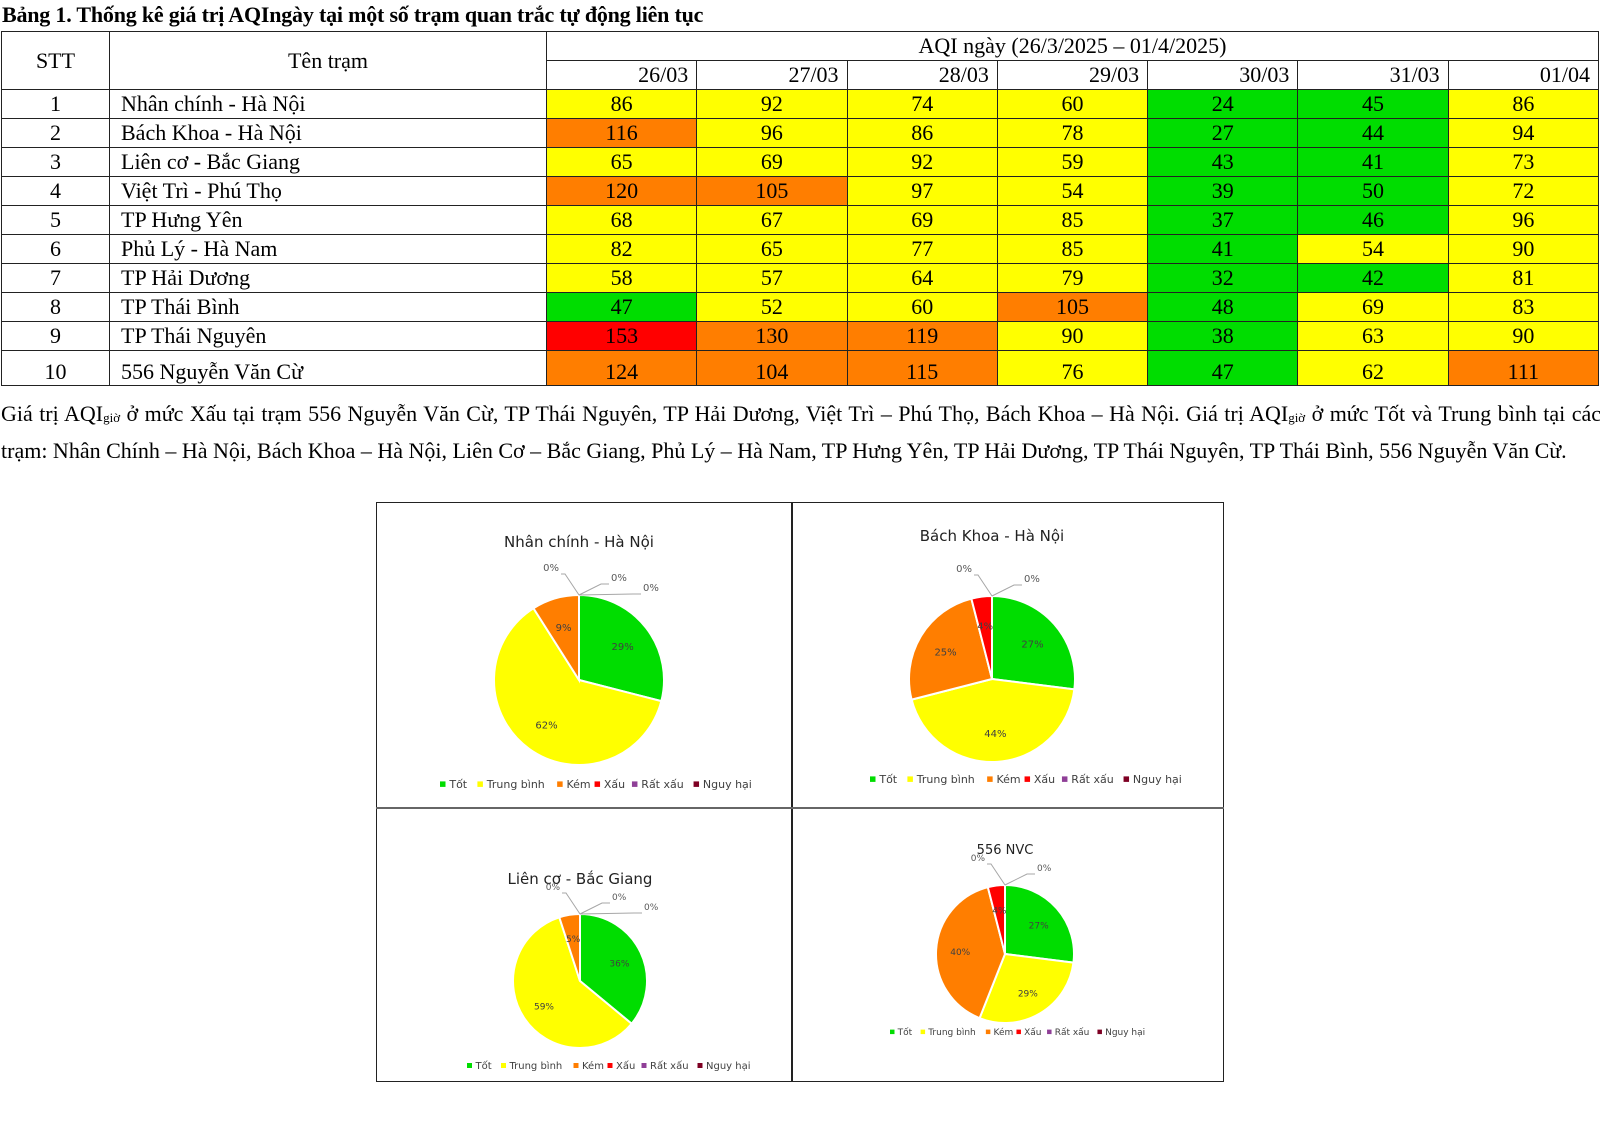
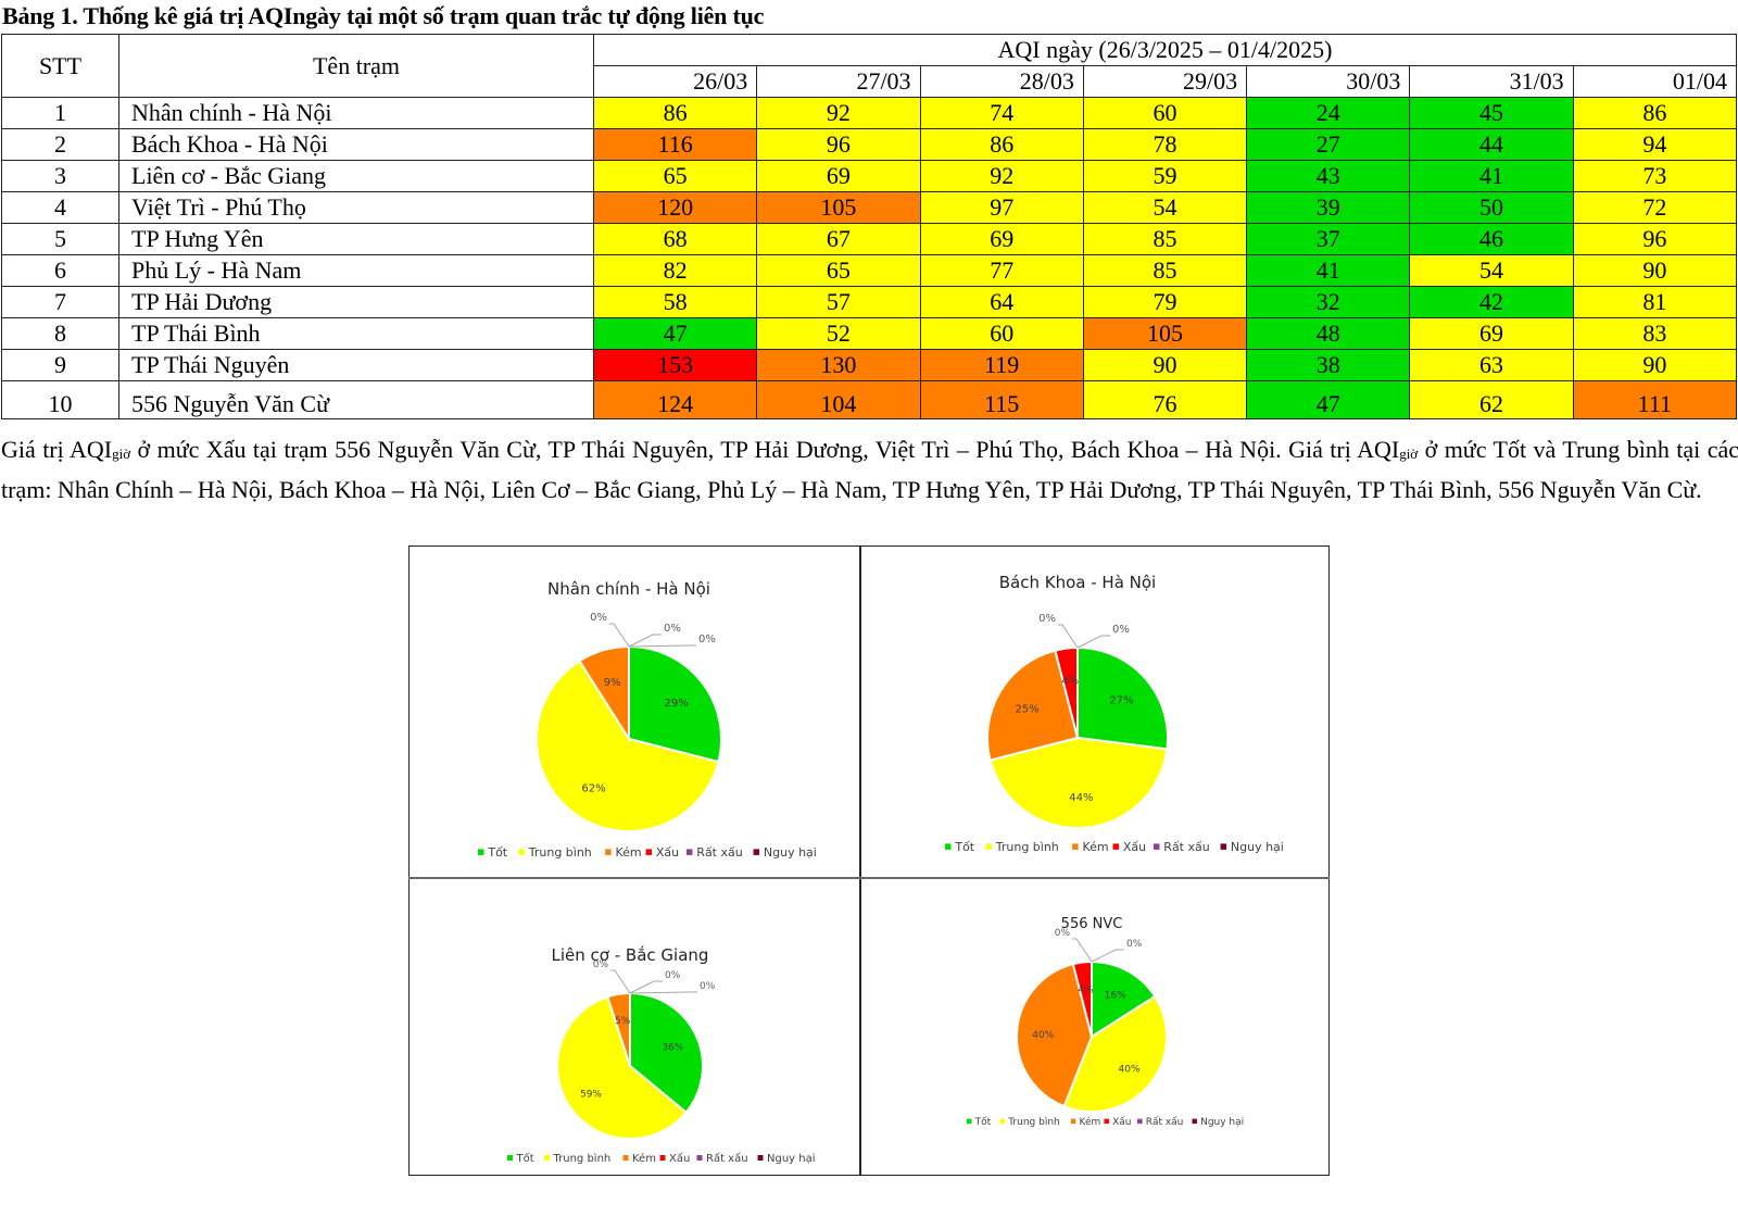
556 NVC/Tốt: 27% -> 16%
556 NVC/Trung bình: 29% -> 40%
